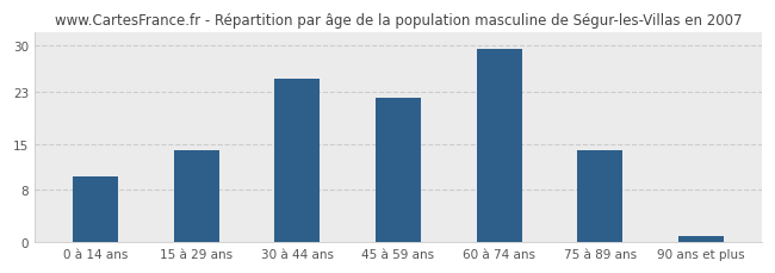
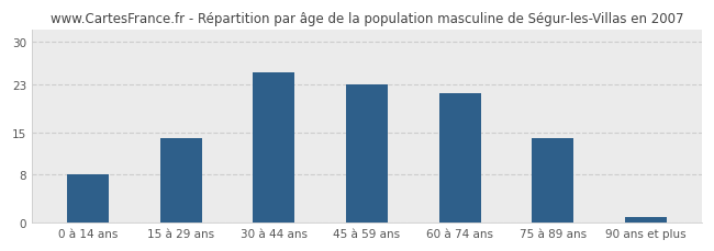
0 à 14 ans: 10.0 -> 8.0
45 à 59 ans: 22.0 -> 23.0
60 à 74 ans: 29.5 -> 21.4
